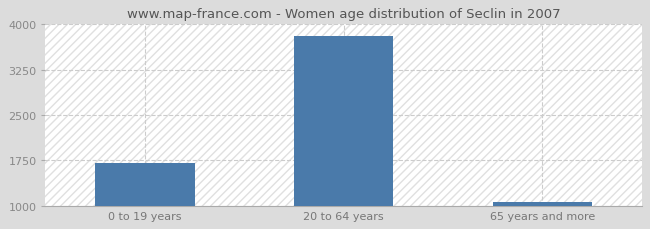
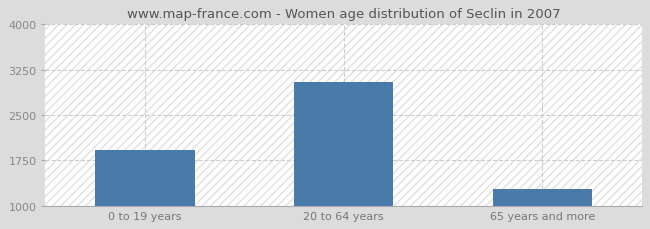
0 to 19 years: 1700 -> 1920
20 to 64 years: 3800 -> 3040
65 years and more: 1060 -> 1280
